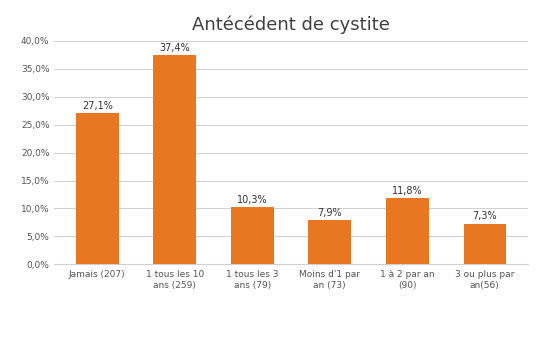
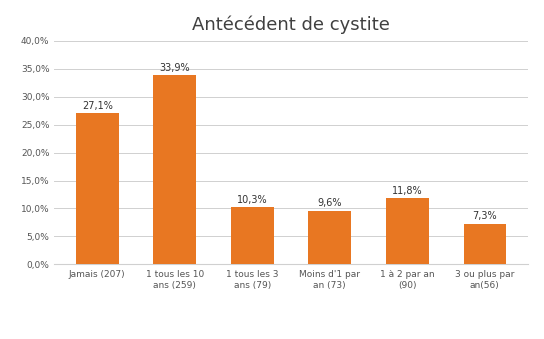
1 tous les 10 ans (259): 37,4% -> 33,9%
Moins d'1 par an (73): 7,9% -> 9,6%
